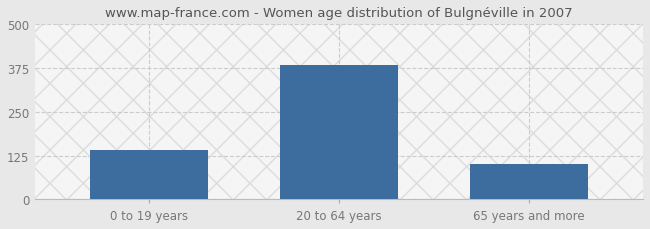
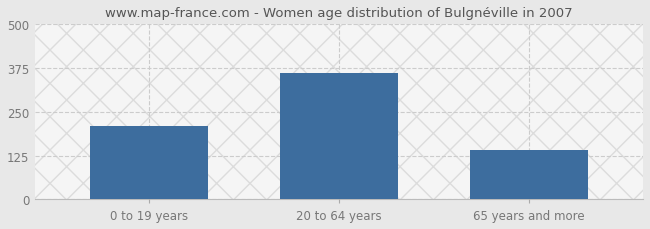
0 to 19 years: 140 -> 210
20 to 64 years: 385 -> 360
65 years and more: 100 -> 140
